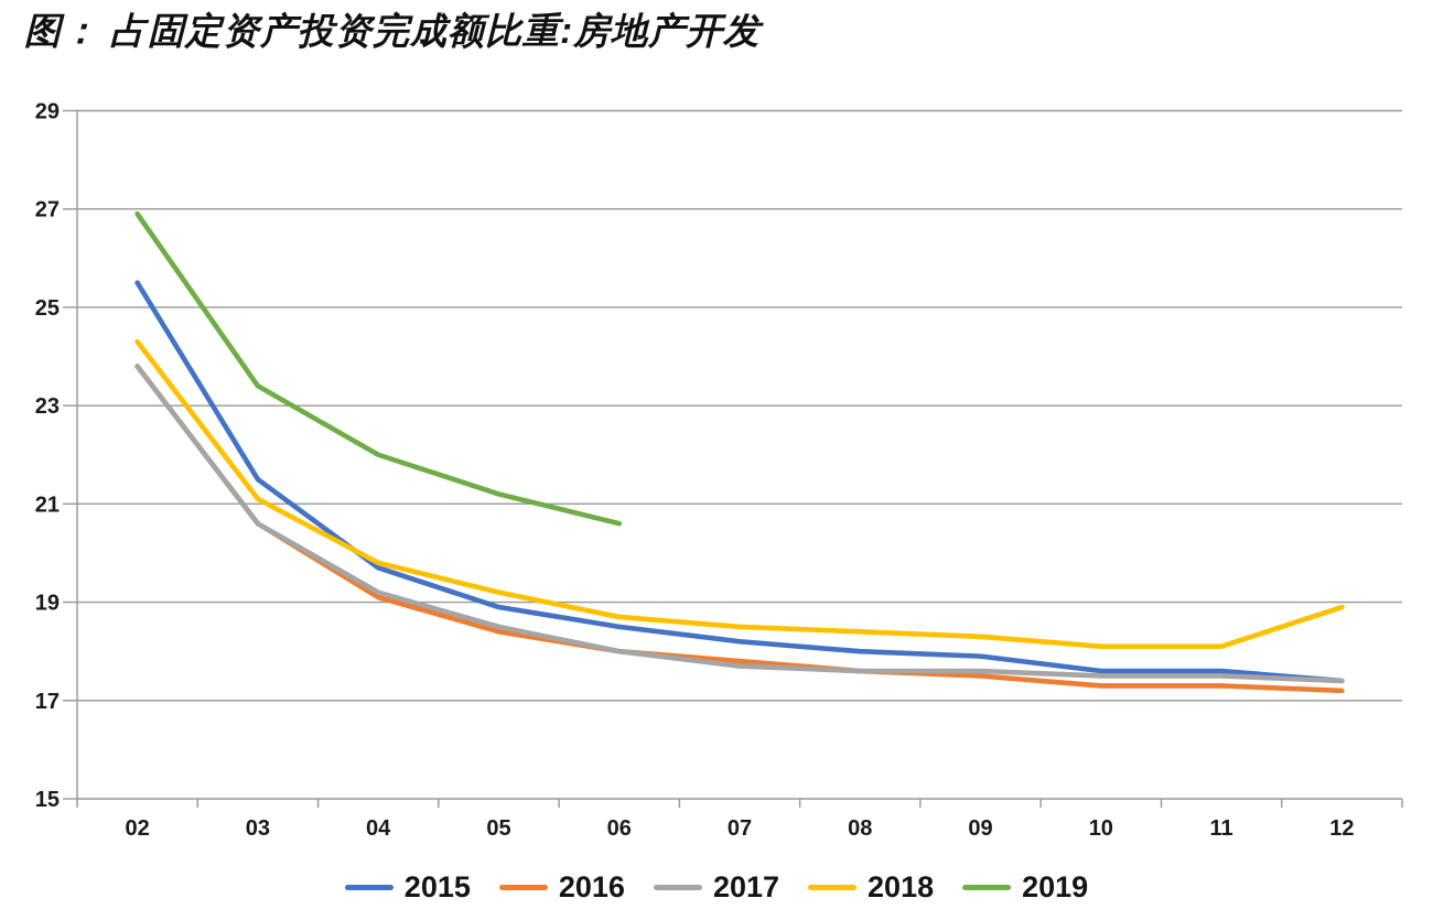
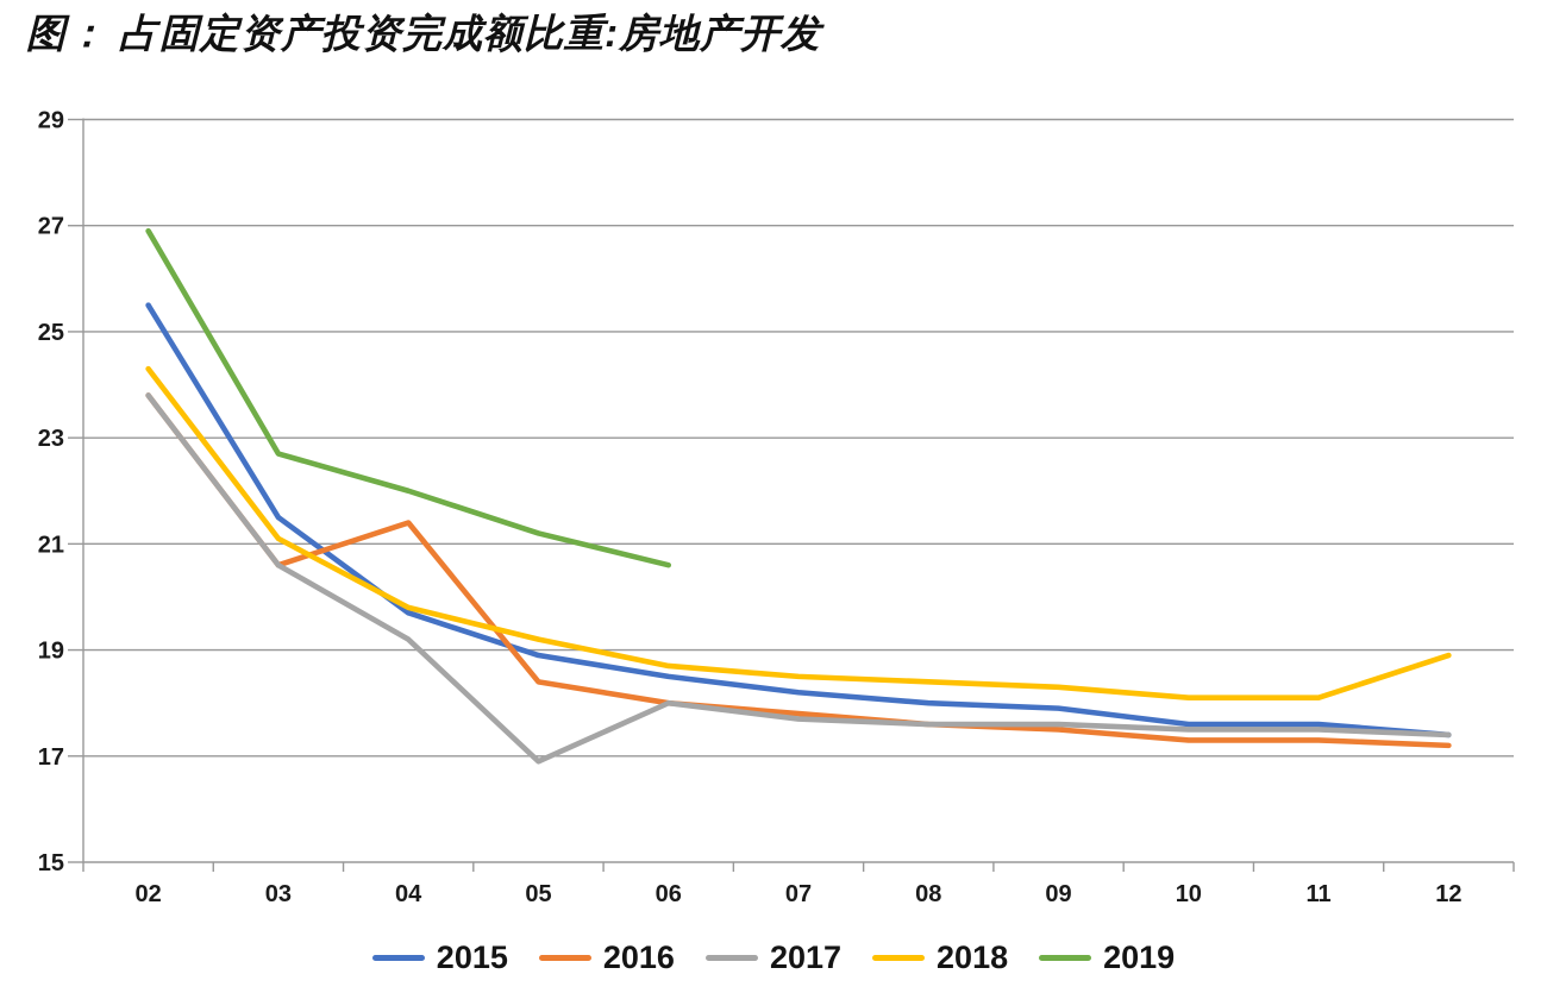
2019/03: 23.4 -> 22.7
2016/04: 19.1 -> 21.4
2017/05: 18.5 -> 16.9
